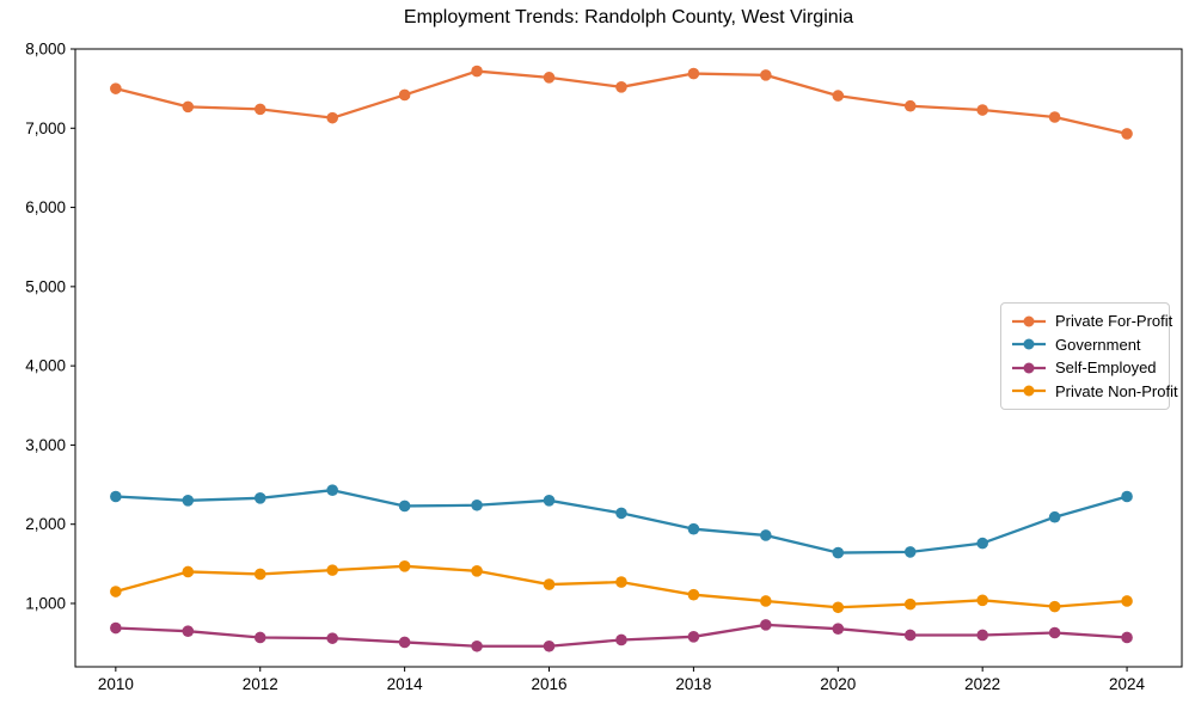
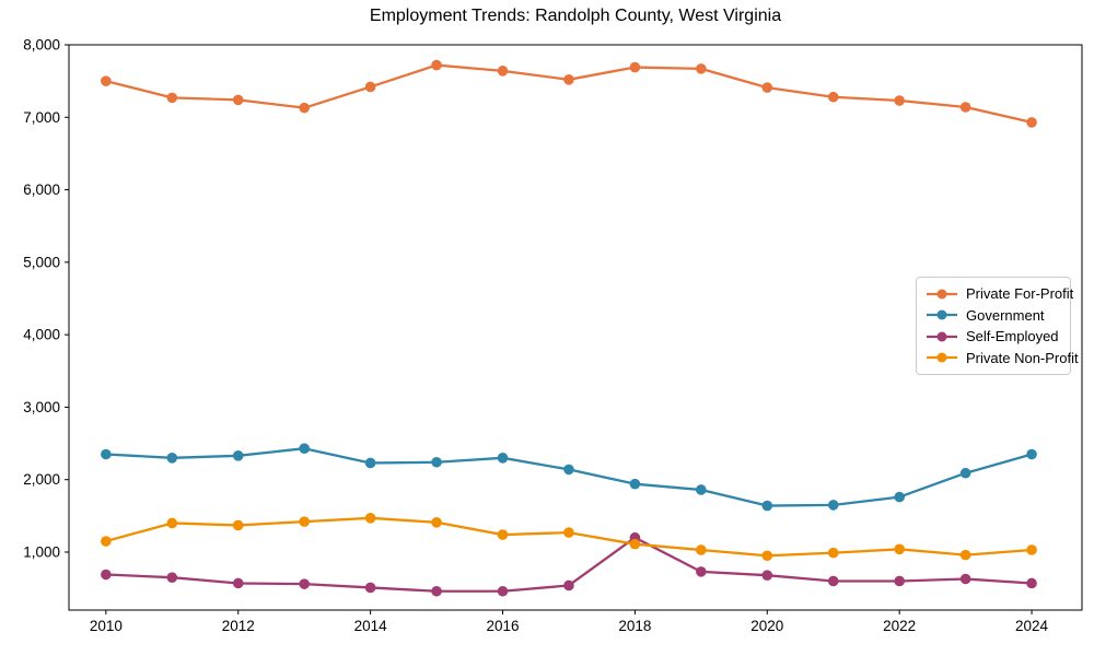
Self-Employed/2018: 600 -> 1200
